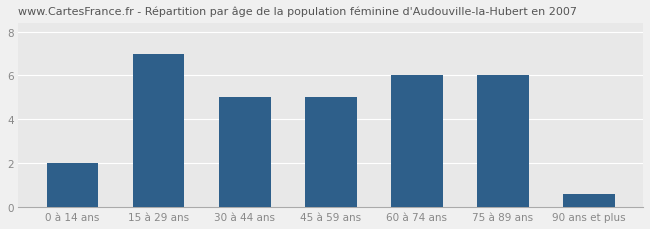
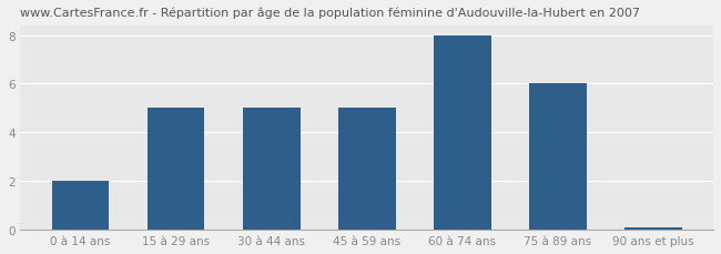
15 à 29 ans: 7.00 -> 5.00
60 à 74 ans: 6.00 -> 8.00
90 ans et plus: 0.60 -> 0.08
